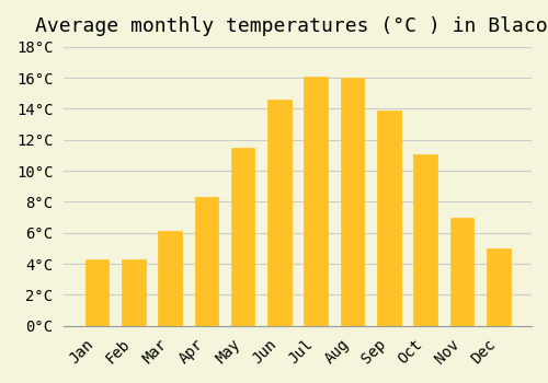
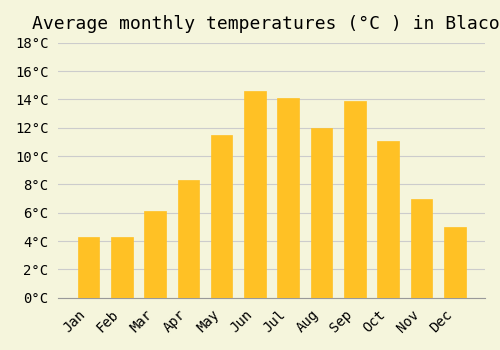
Jul: 16.1°C -> 14.1°C
Aug: 16.0°C -> 12.0°C
